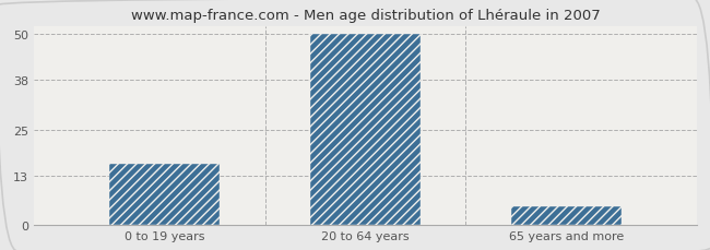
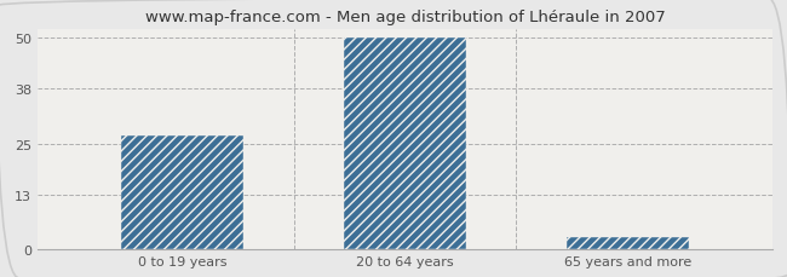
0 to 19 years: 16 -> 27
65 years and more: 5 -> 3
